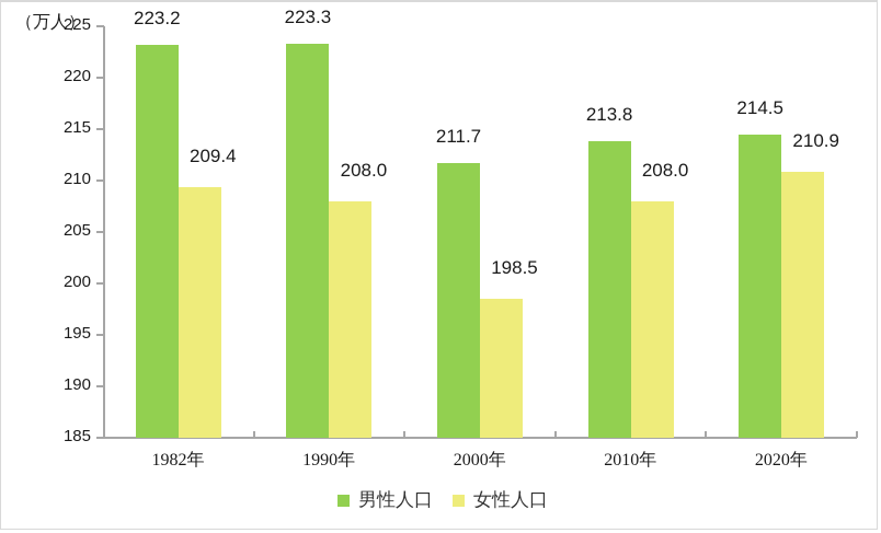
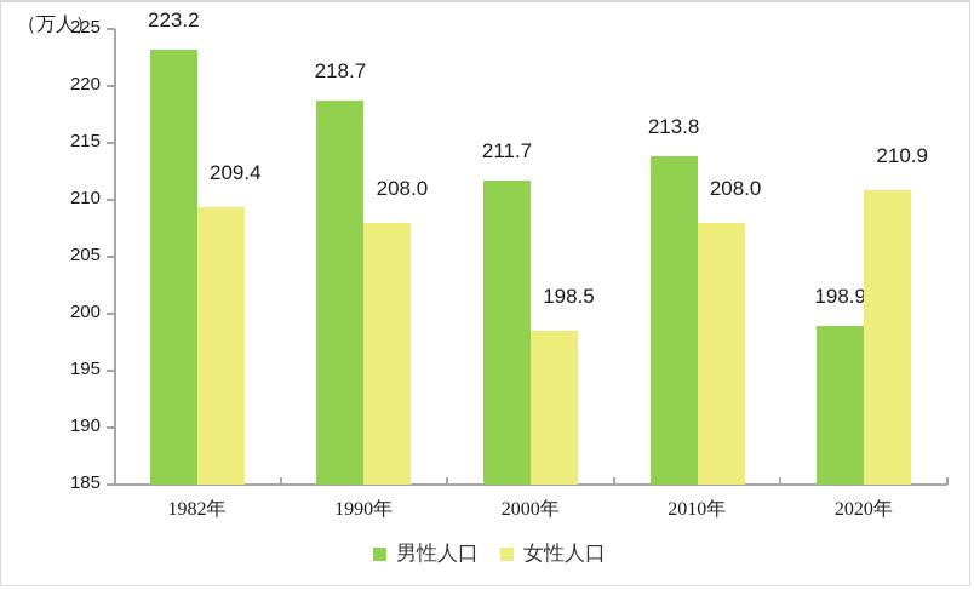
男性人口/1990年: 223.3 -> 218.7
男性人口/2020年: 214.5 -> 198.9
